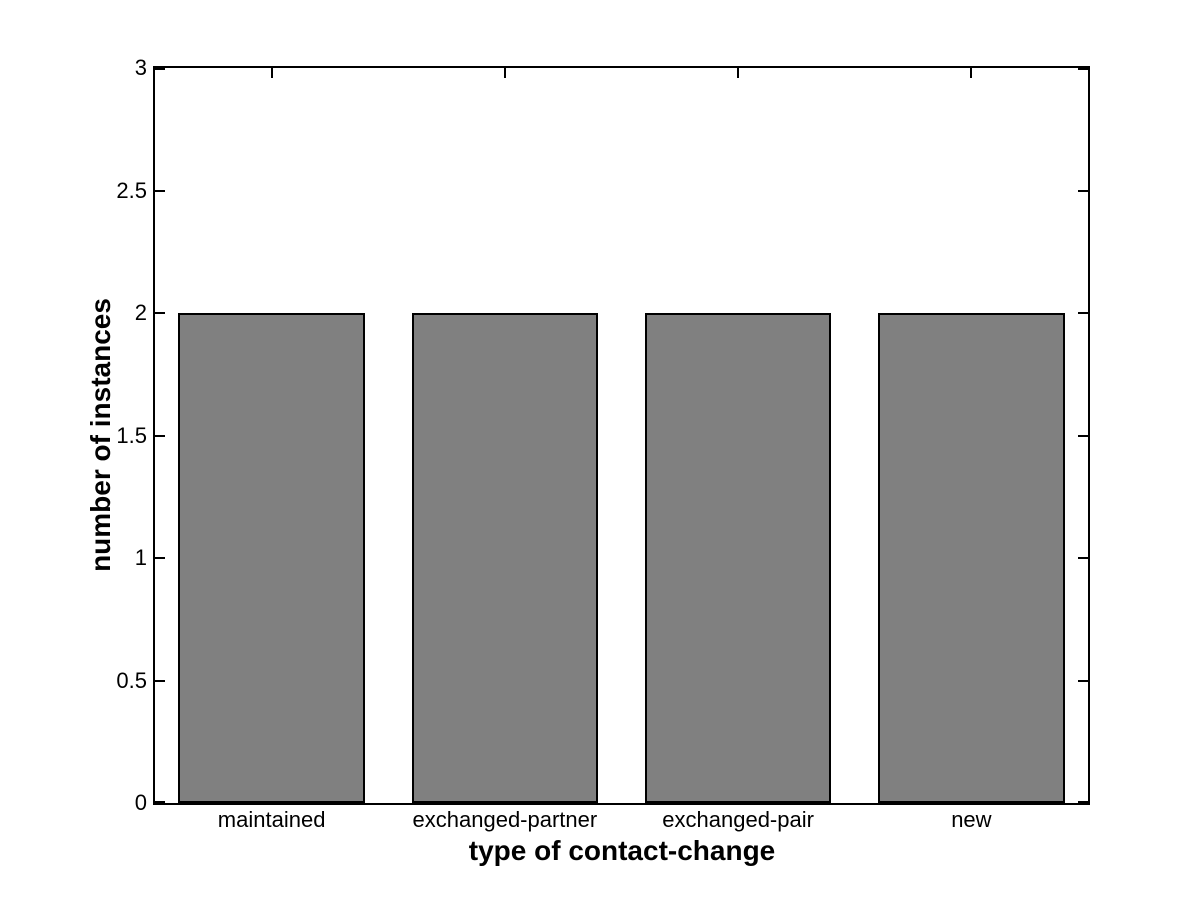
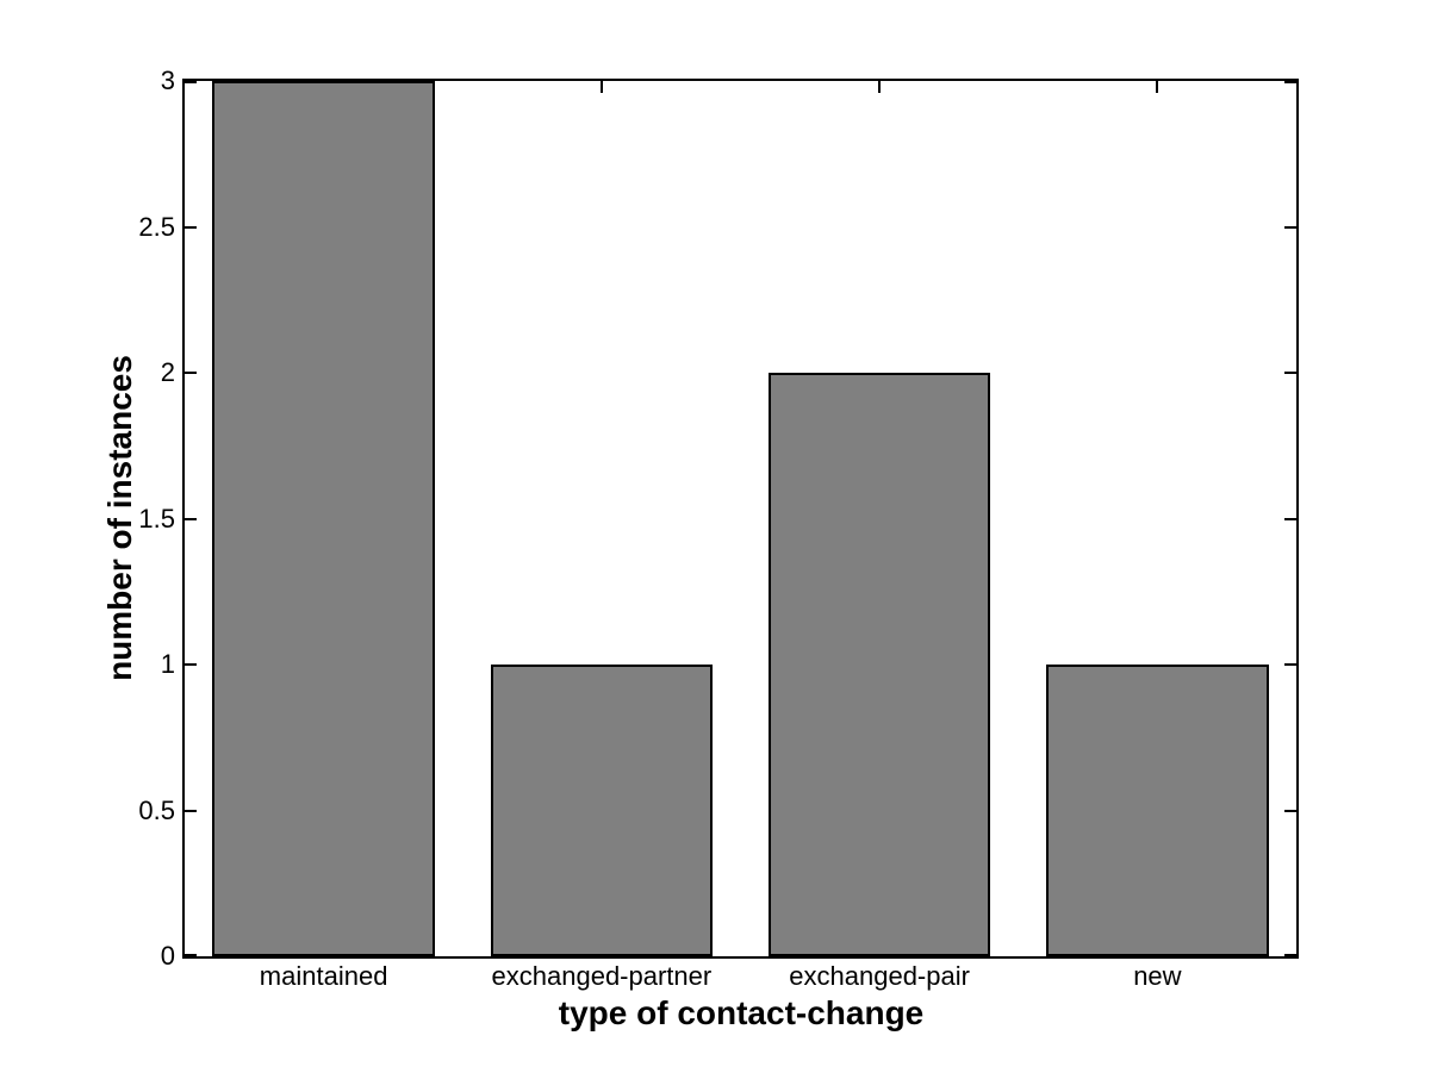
maintained: 2 -> 3
exchanged-partner: 2 -> 1
new: 2 -> 1
